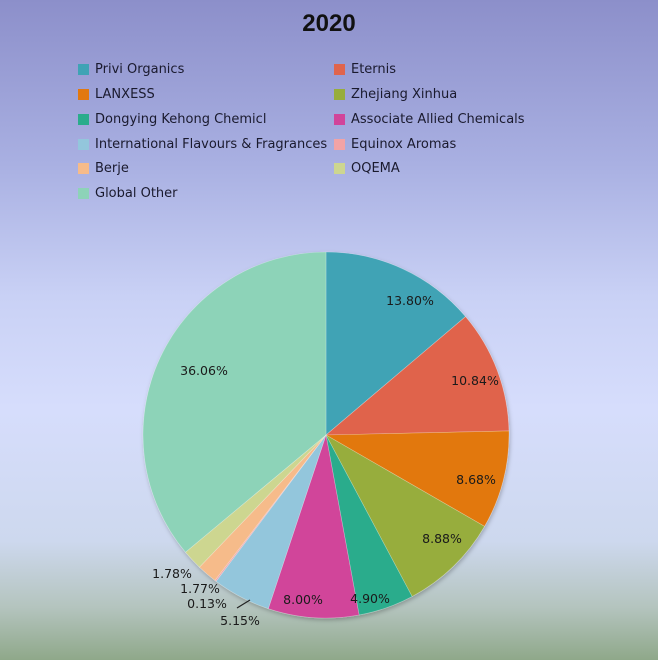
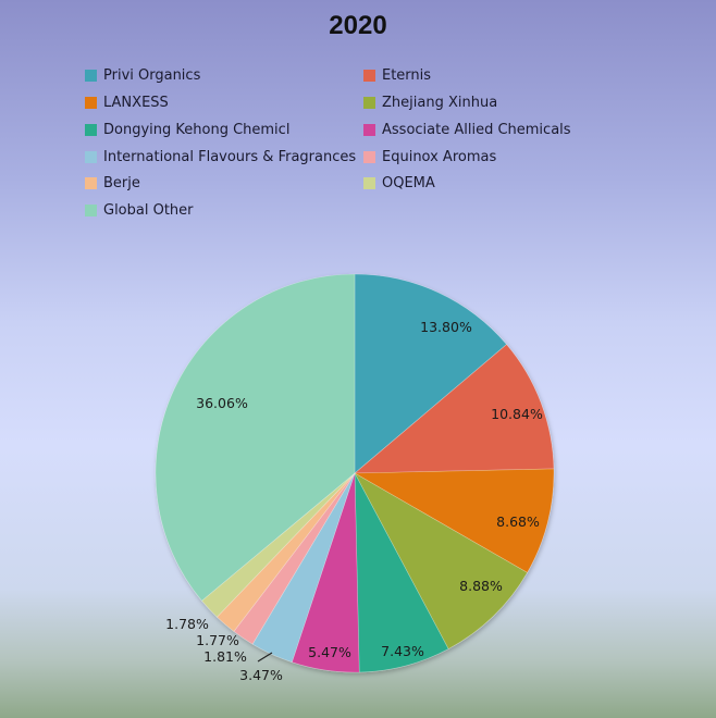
Dongying Kehong Chemicl: 4.90% -> 7.43%
Associate Allied Chemicals: 8.00% -> 5.47%
International Flavours & Fragrances: 5.15% -> 3.47%
Equinox Aromas: 0.13% -> 1.81%
